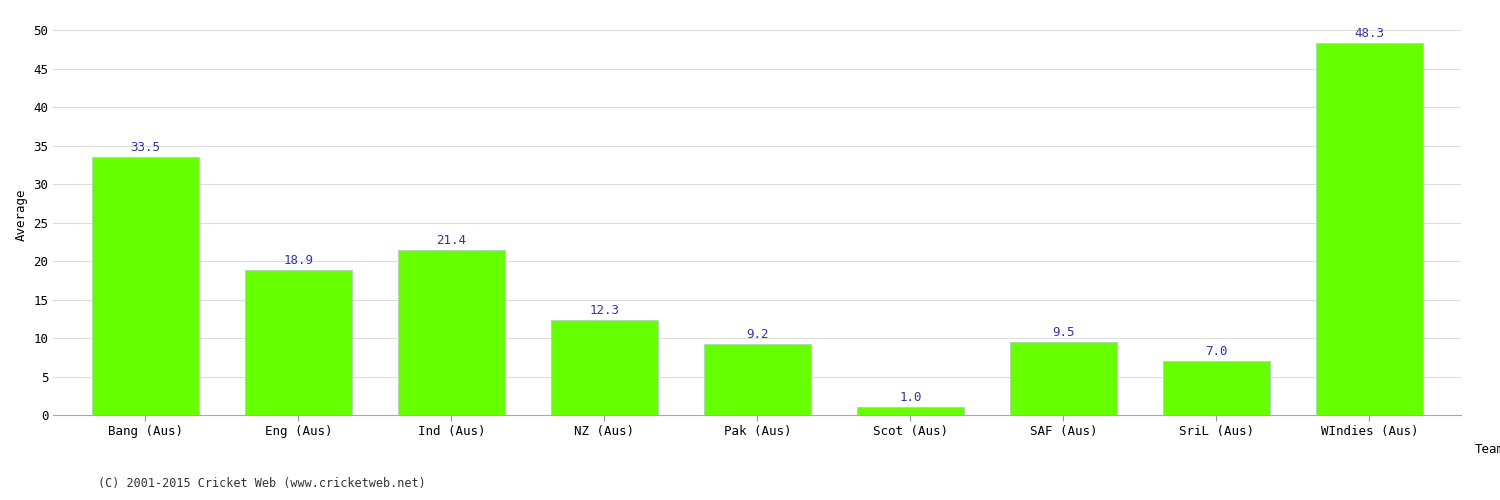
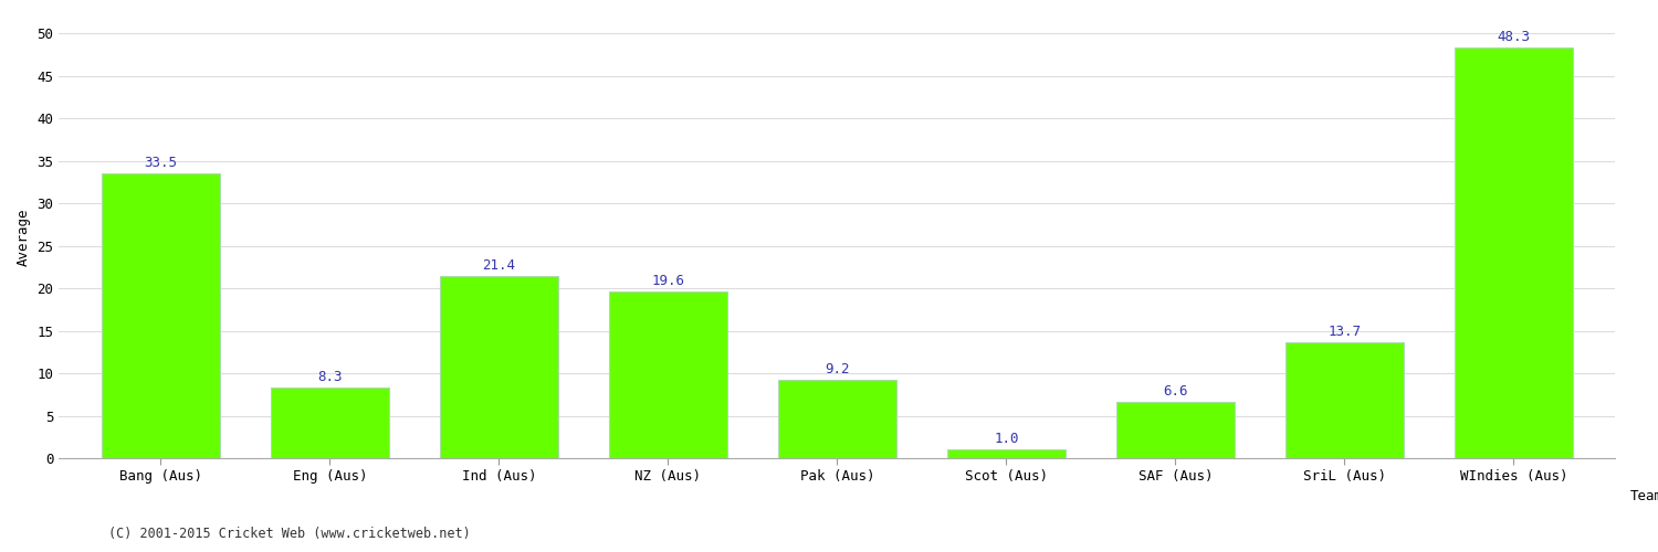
Eng (Aus): 18.9 -> 8.3
NZ (Aus): 12.3 -> 19.6
SAF (Aus): 9.5 -> 6.6
SriL (Aus): 7.0 -> 13.7
